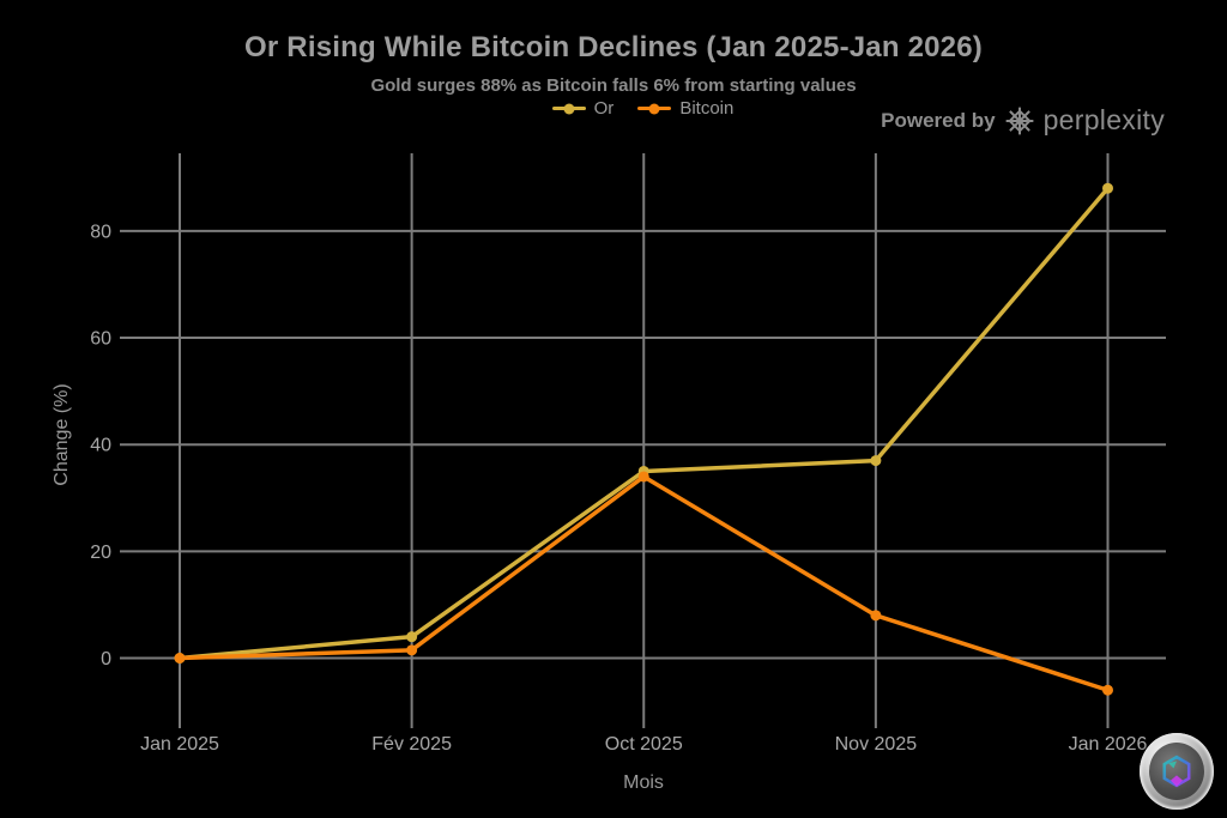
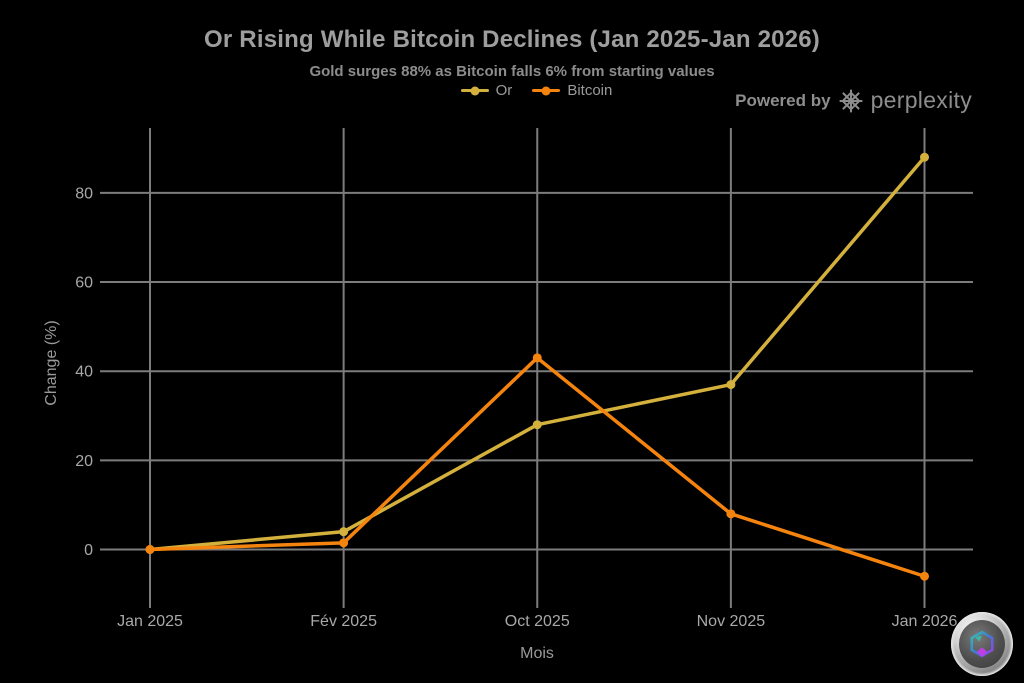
Or/Oct 2025: 35 -> 28
Bitcoin/Oct 2025: 34 -> 43
